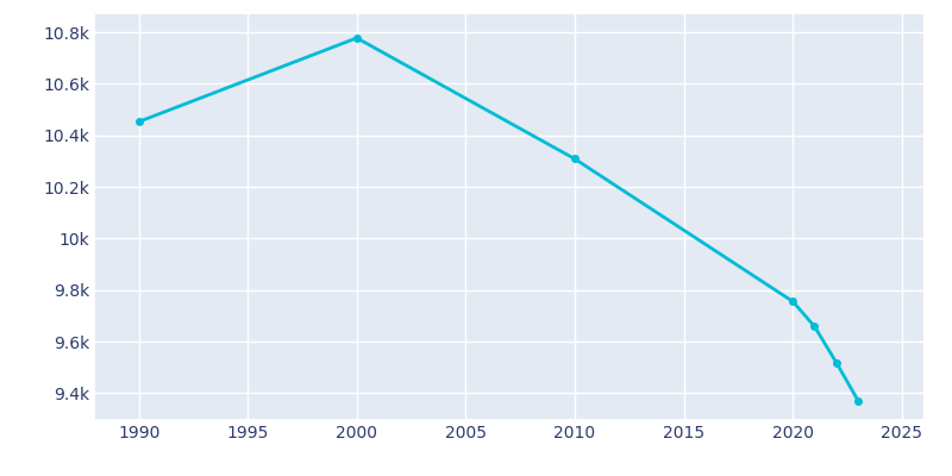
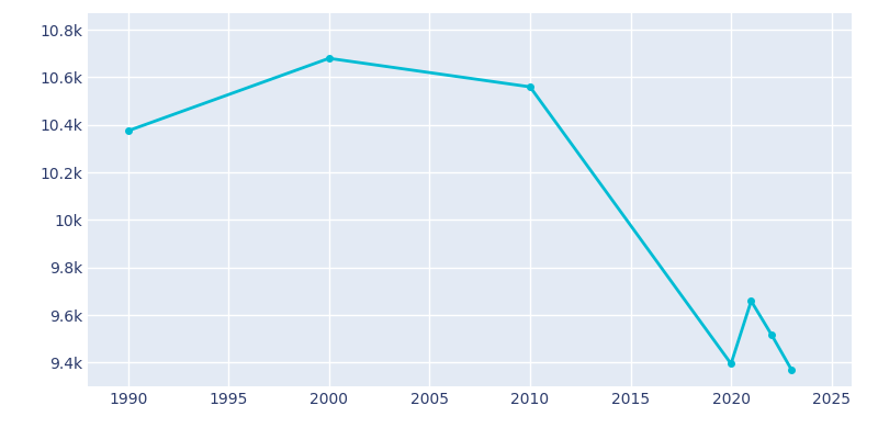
1990: 10.453k -> 10.375k
2000: 10.778k -> 10.680k
2010: 10.309k -> 10.560k
2020: 9.756k -> 9.395k
